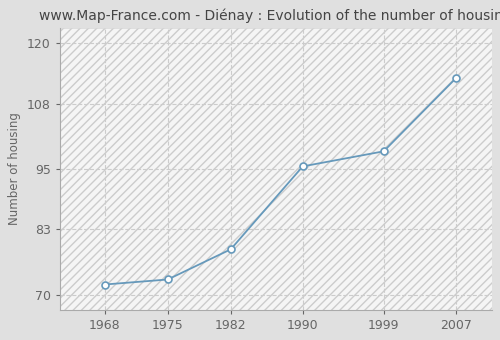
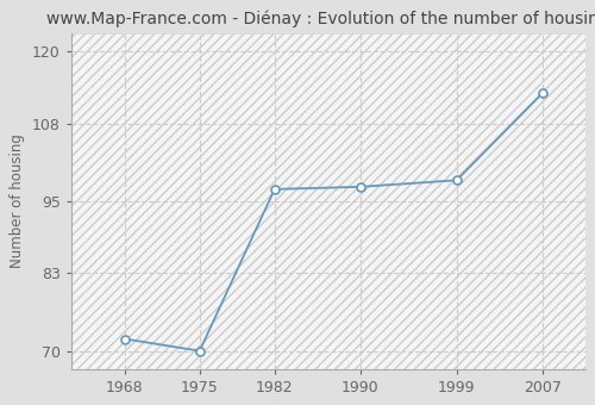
1975: 73.0 -> 70.0
1982: 79.0 -> 97.0
1990: 95.5 -> 97.4
